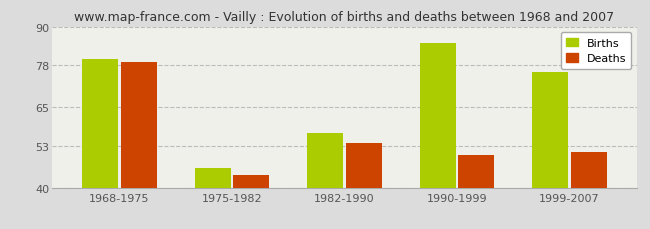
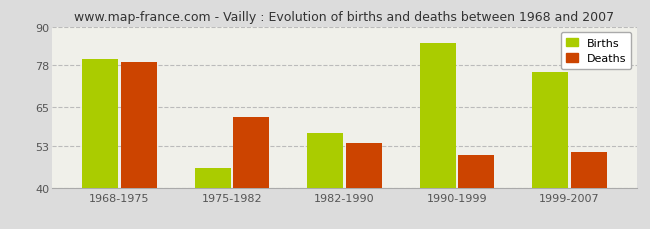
Deaths/1975-1982: 44 -> 62
